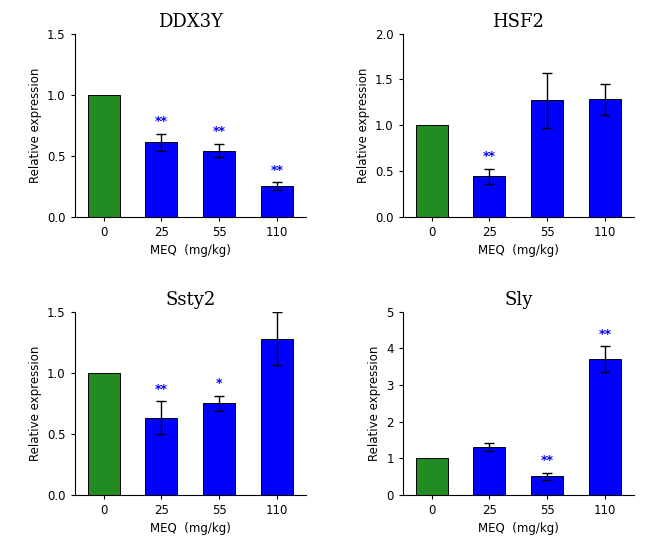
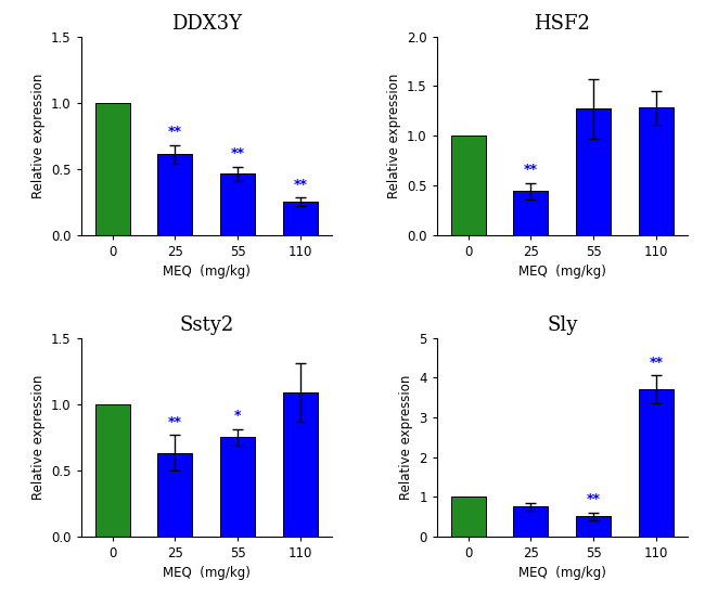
DDX3Y/55: 0.54 -> 0.46
Ssty2/110: 1.28 -> 1.09
Sly/25: 1.30 -> 0.75
